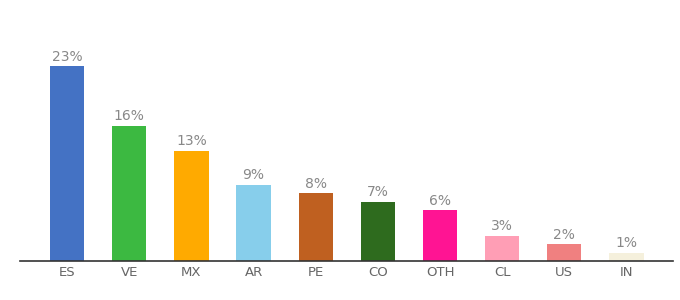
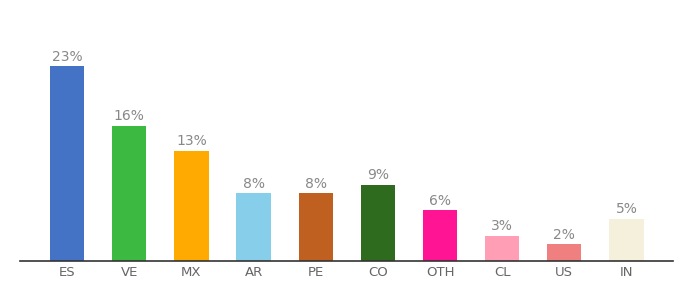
AR: 9% -> 8%
CO: 7% -> 9%
IN: 1% -> 5%
